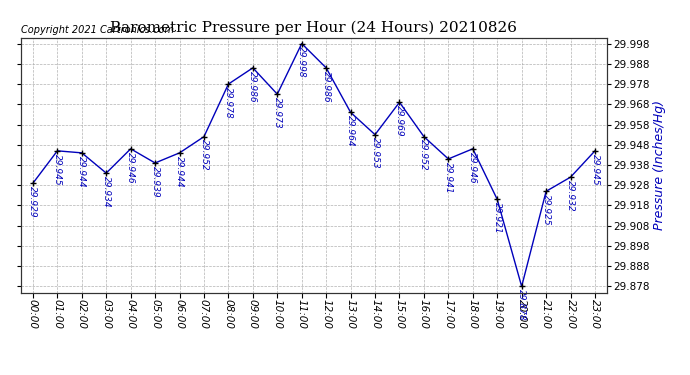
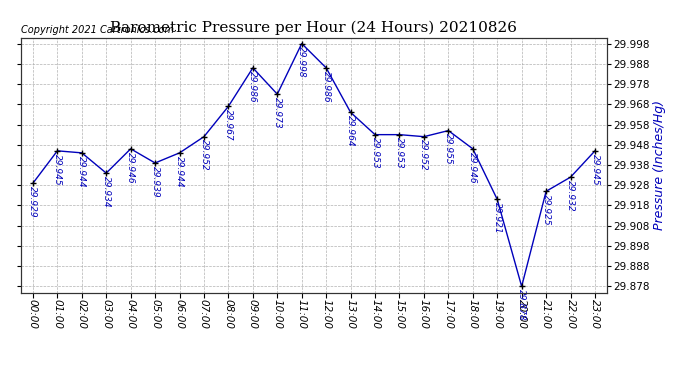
08:00: 29.978 -> 29.967
15:00: 29.969 -> 29.953
17:00: 29.941 -> 29.955
